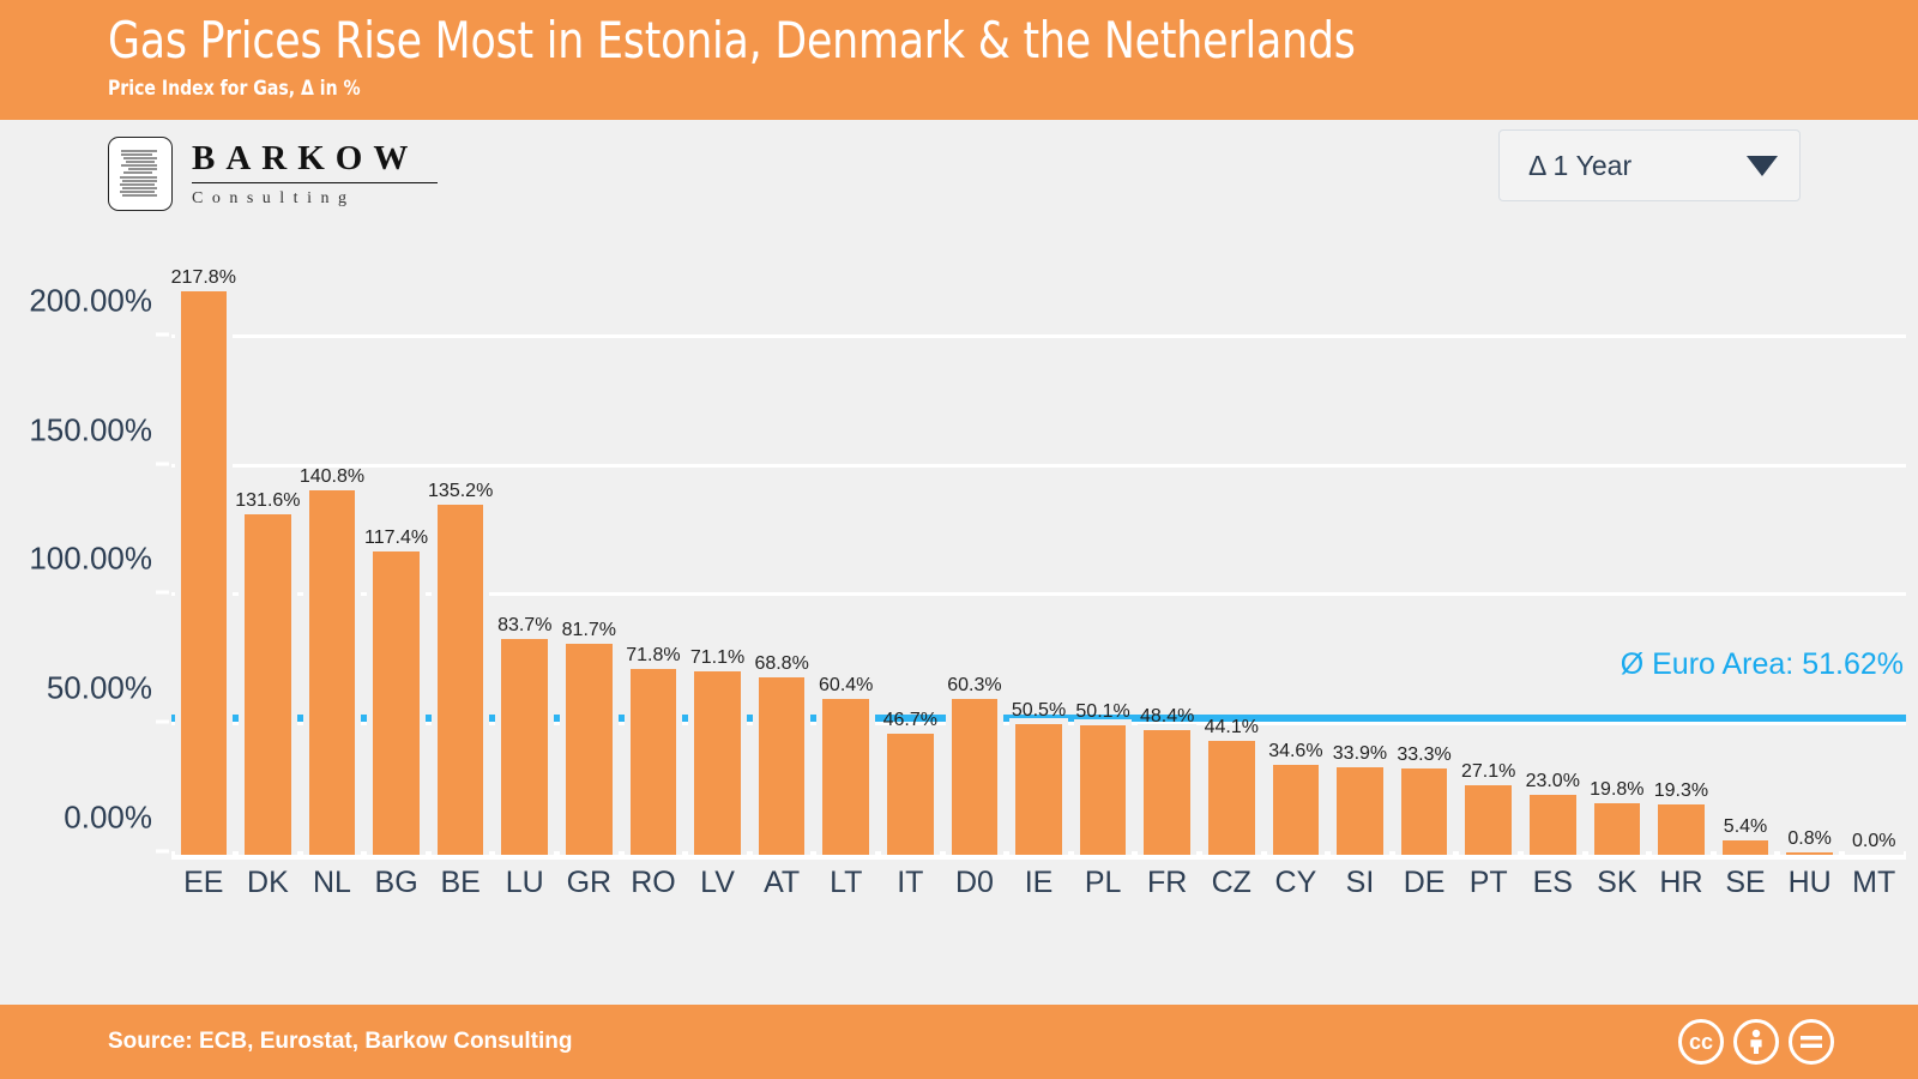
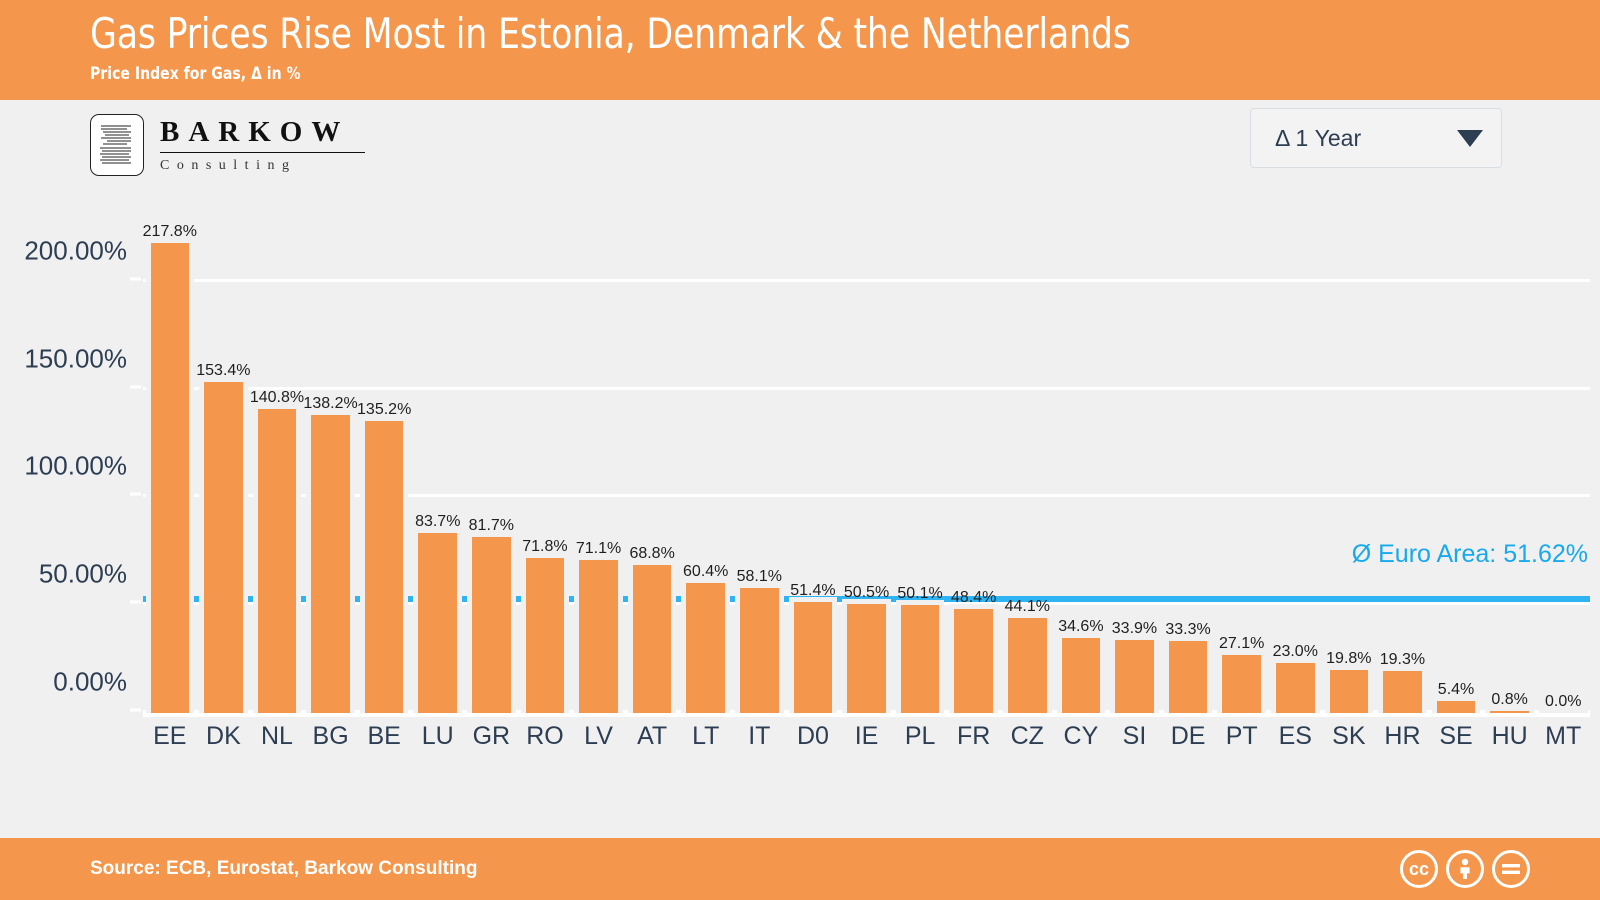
DK: 131.6% -> 153.4%
BG: 117.4% -> 138.2%
IT: 46.7% -> 58.1%
D0: 60.3% -> 51.4%
